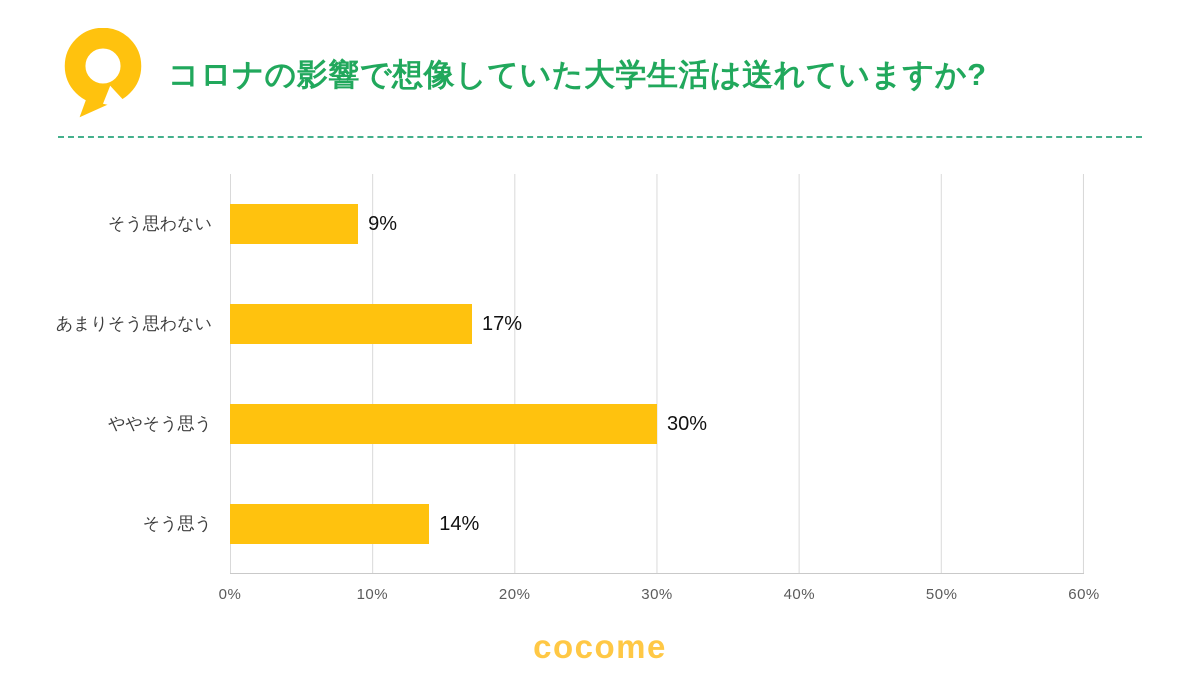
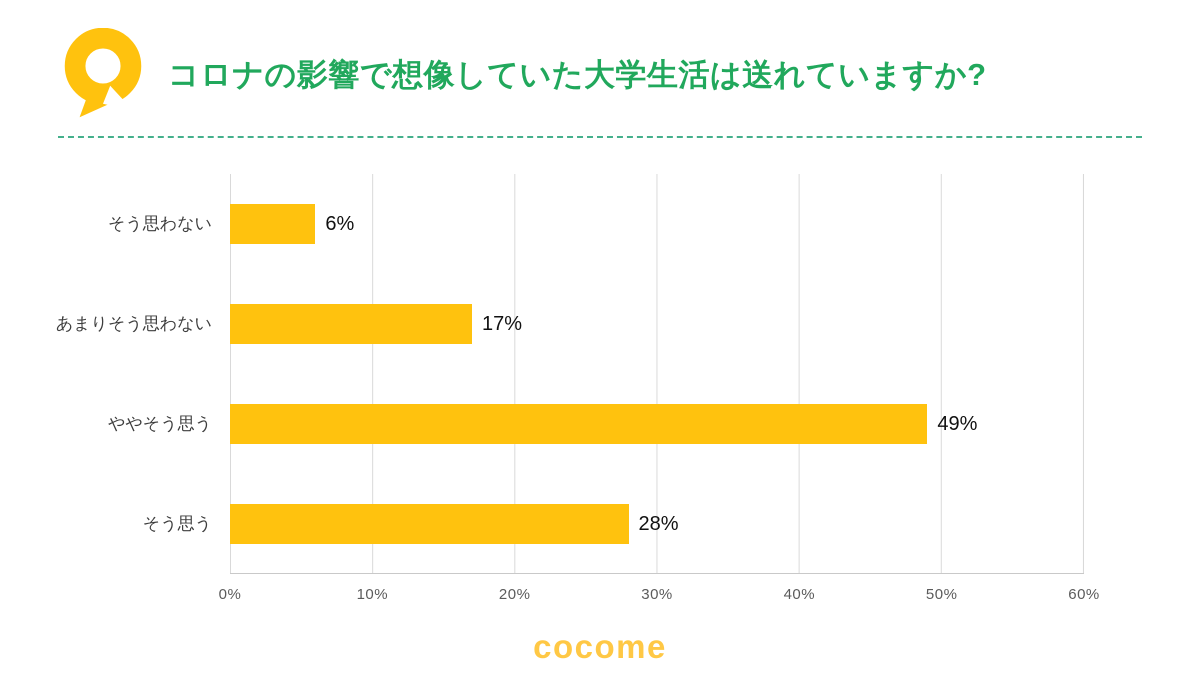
そう思わない: 9% -> 6%
ややそう思う: 30% -> 49%
そう思う: 14% -> 28%
